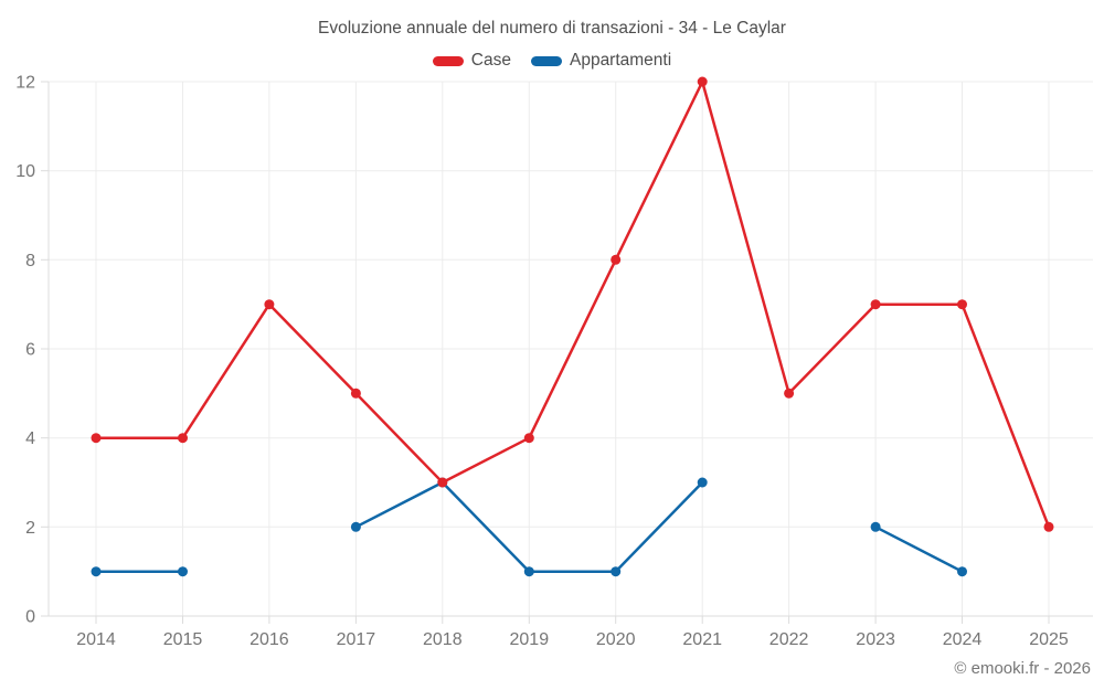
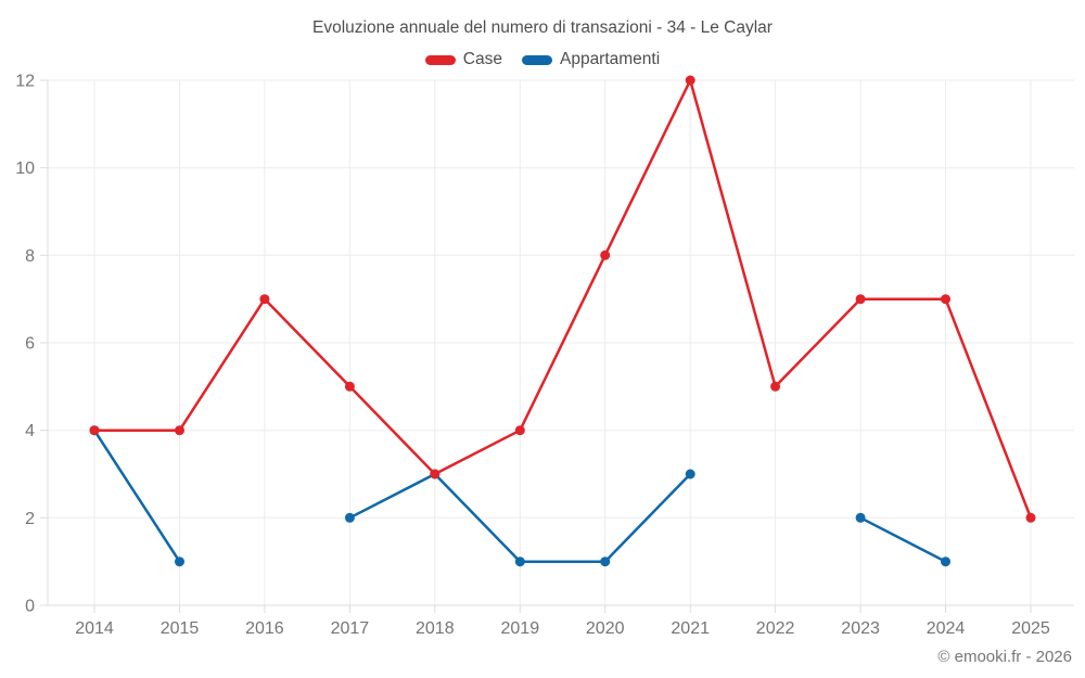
Appartamenti/2014: 1 -> 4
